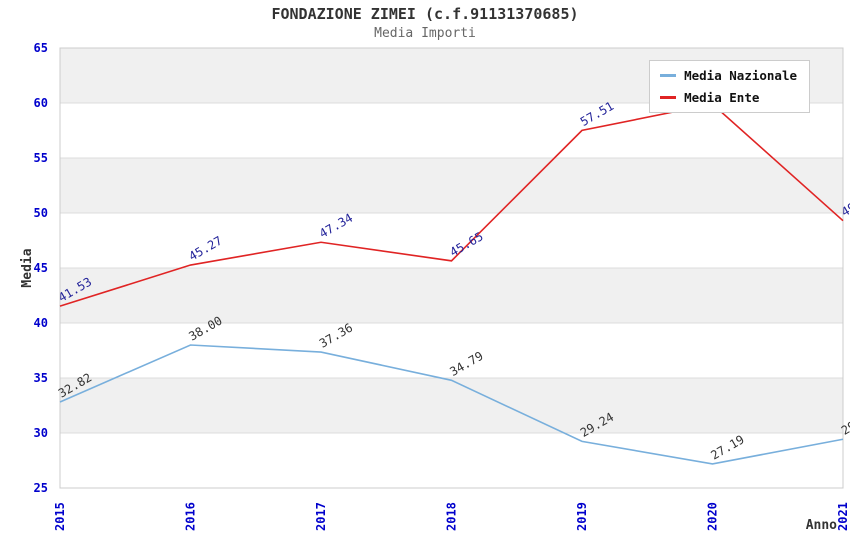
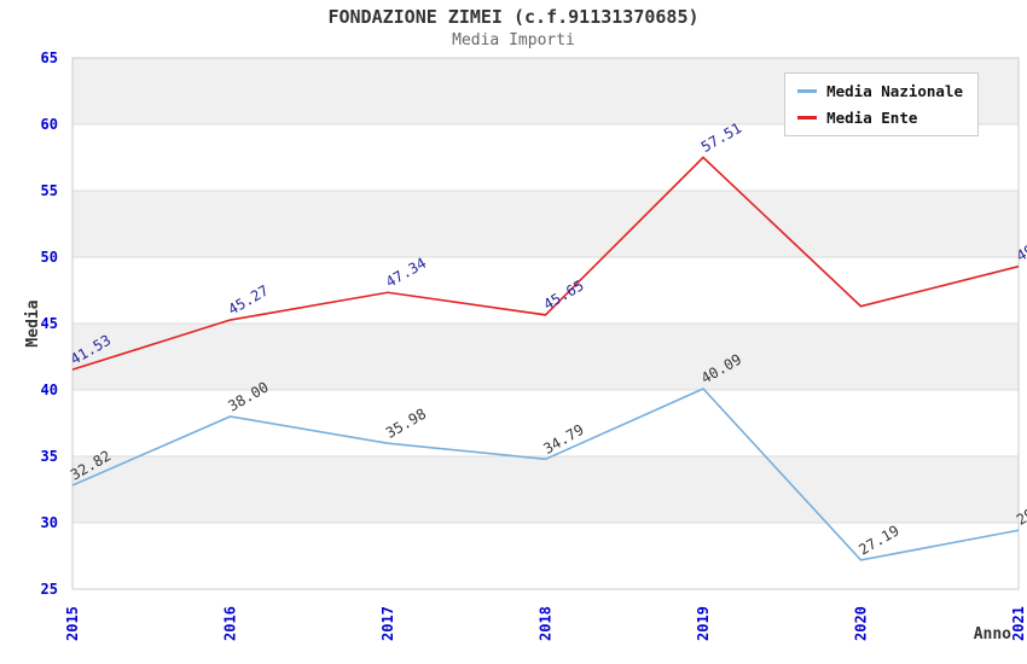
Media Nazionale/2017: 37.36 -> 35.98
Media Nazionale/2019: 29.24 -> 40.09
Media Ente/2020: 59.9 -> 46.3
